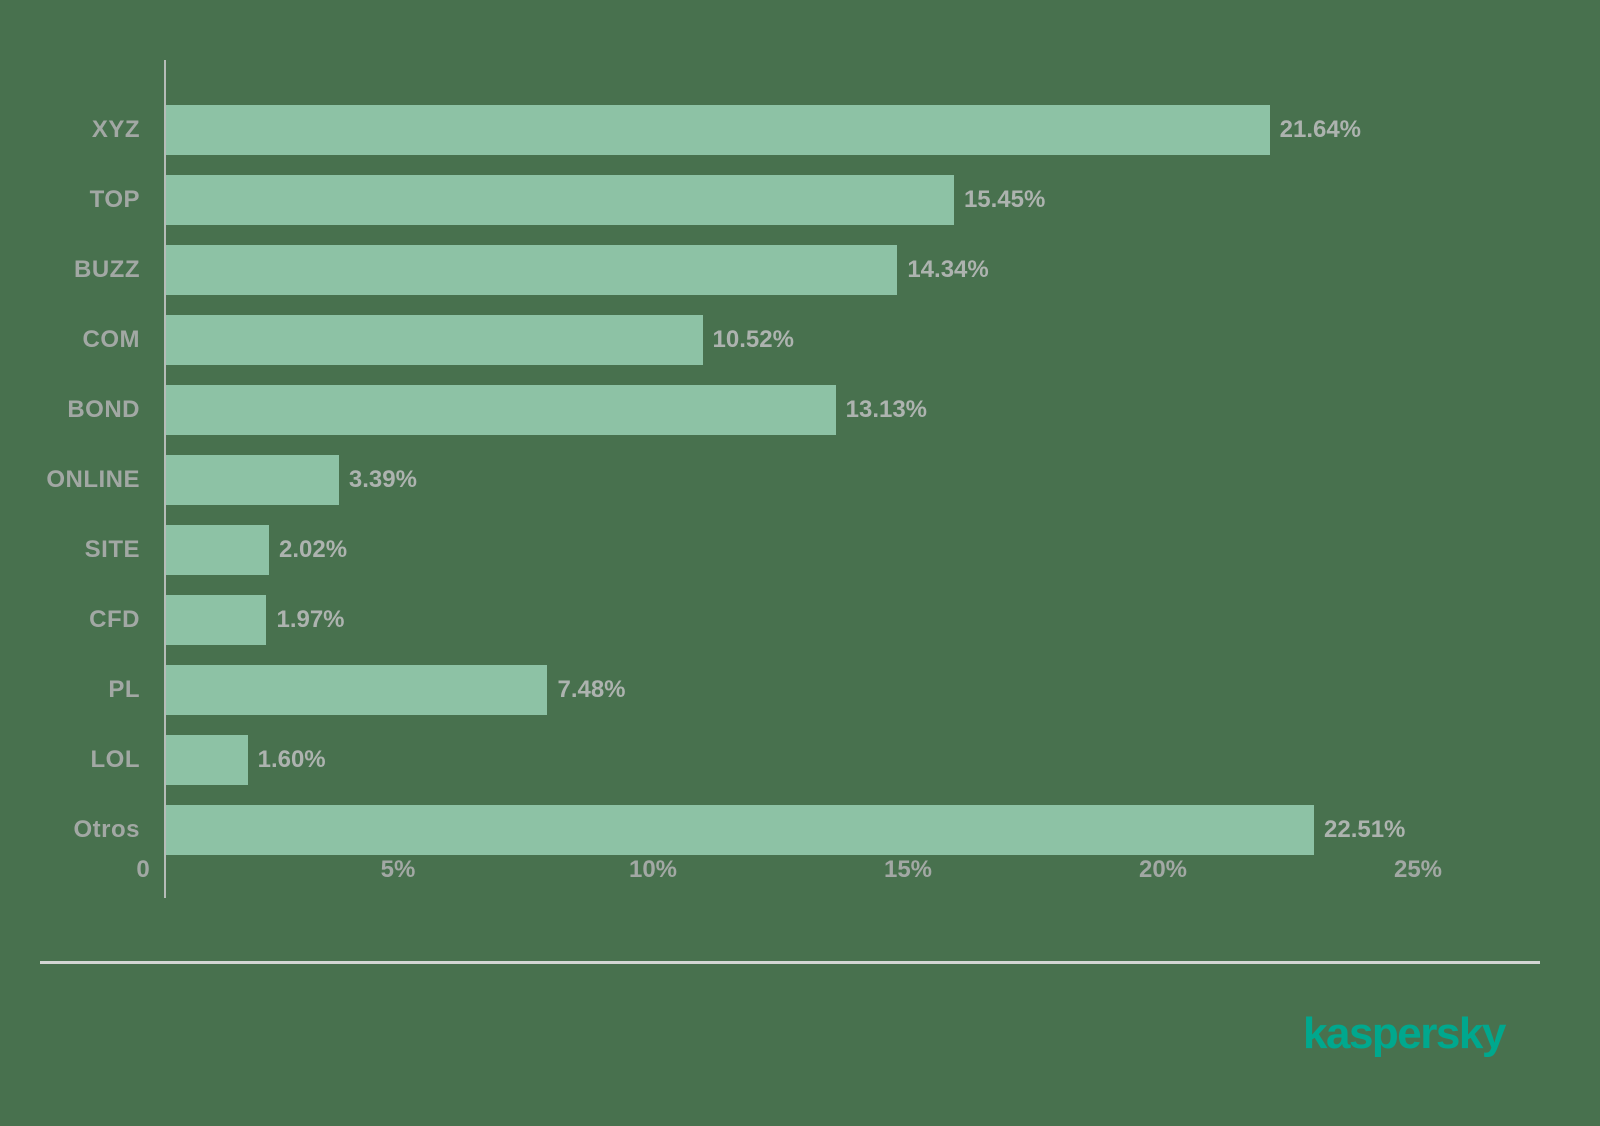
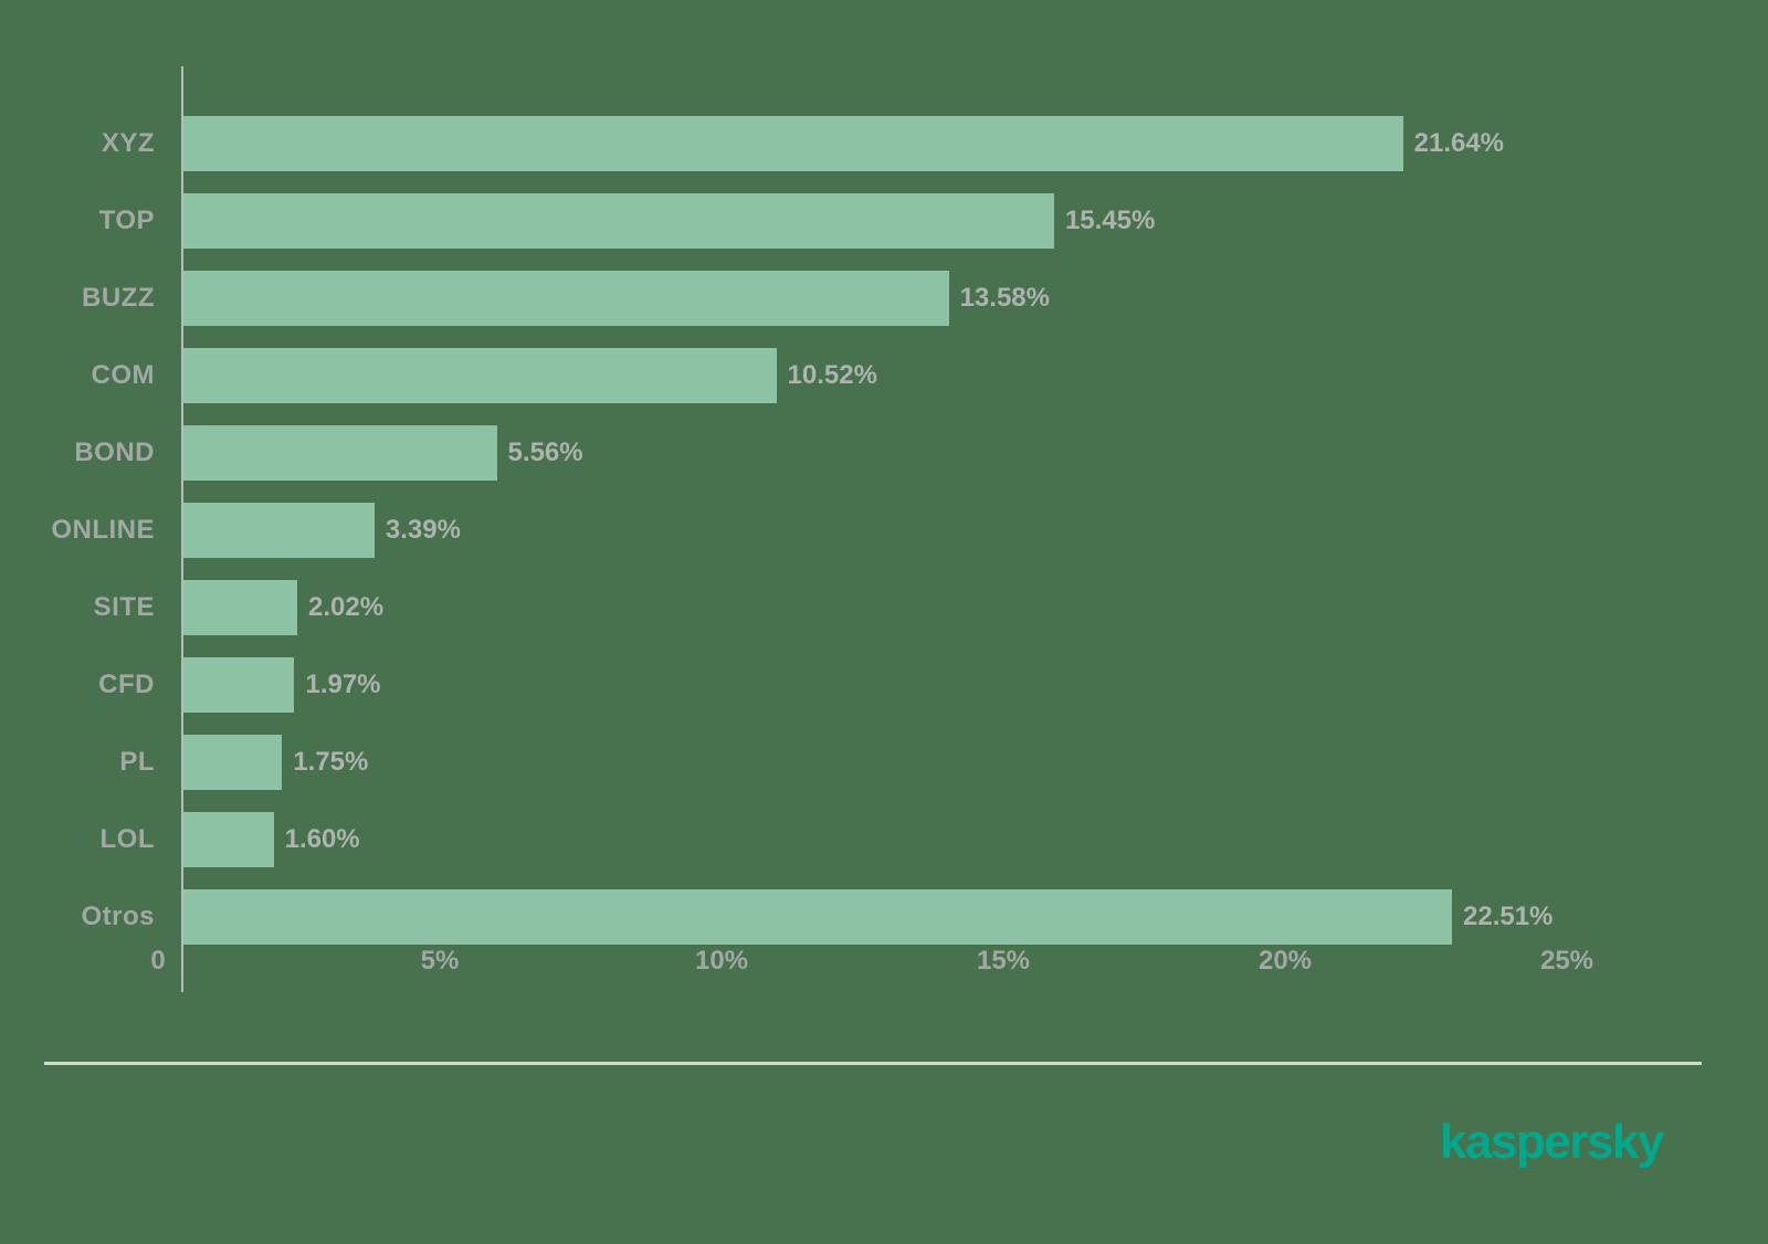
BUZZ: 14.34% -> 13.58%
BOND: 13.13% -> 5.56%
PL: 7.48% -> 1.75%
